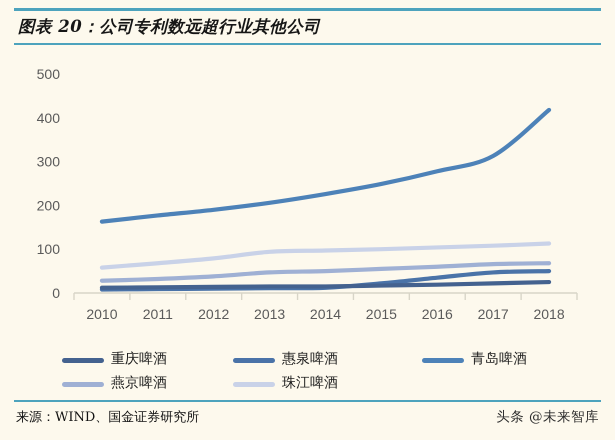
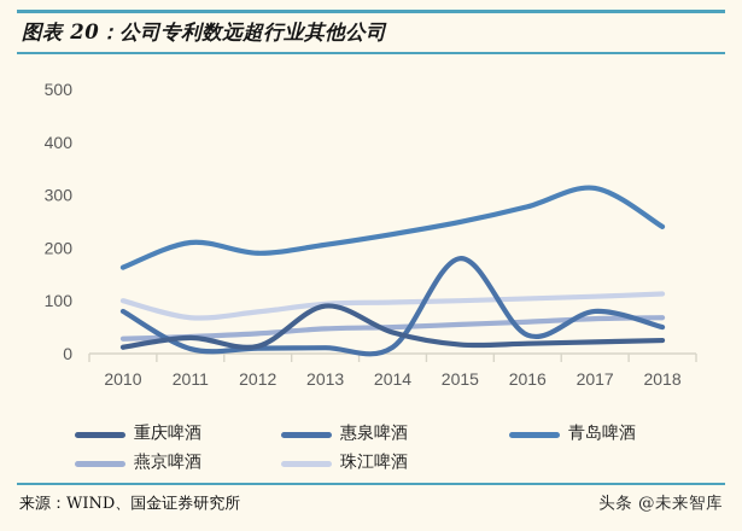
惠泉啤酒/2010: 10 -> 80
珠江啤酒/2010: 60 -> 100
重庆啤酒/2011: 10 -> 30
青岛啤酒/2011: 180 -> 210
重庆啤酒/2013: 20 -> 90
重庆啤酒/2014: 20 -> 40
惠泉啤酒/2015: 20 -> 180
惠泉啤酒/2017: 50 -> 80
青岛啤酒/2018: 420 -> 240
